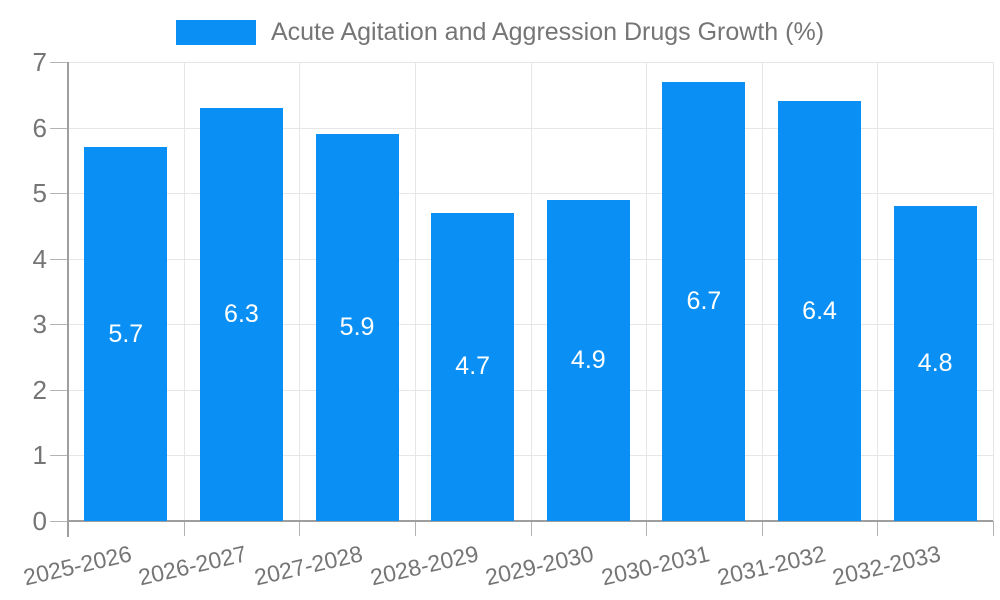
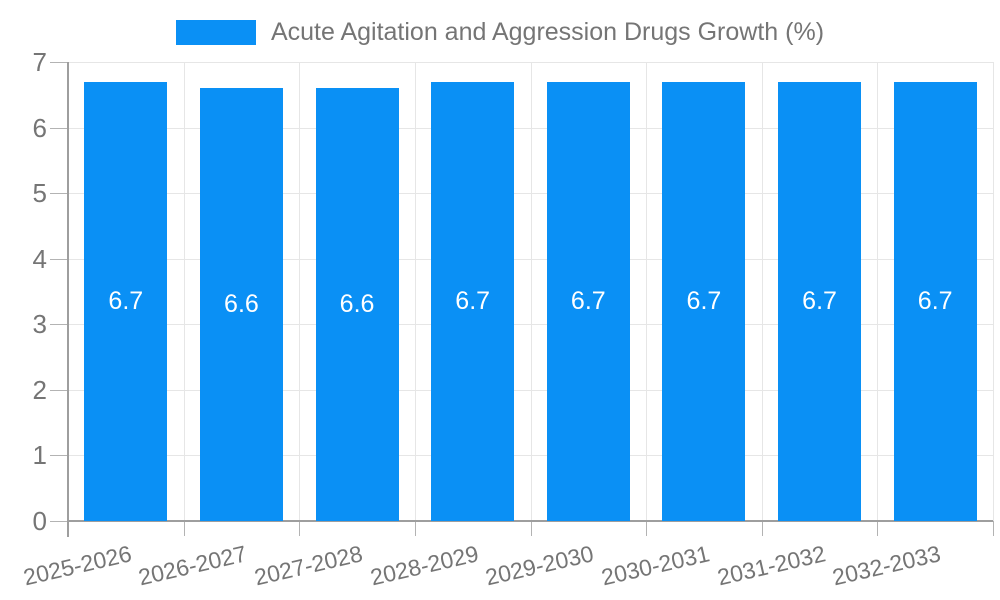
2025-2026: 5.7 -> 6.7
2026-2027: 6.3 -> 6.6
2027-2028: 5.9 -> 6.6
2028-2029: 4.7 -> 6.7
2029-2030: 4.9 -> 6.7
2031-2032: 6.4 -> 6.7
2032-2033: 4.8 -> 6.7
